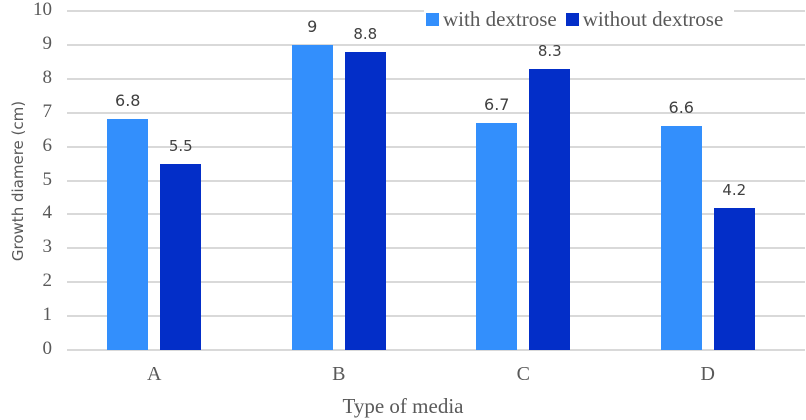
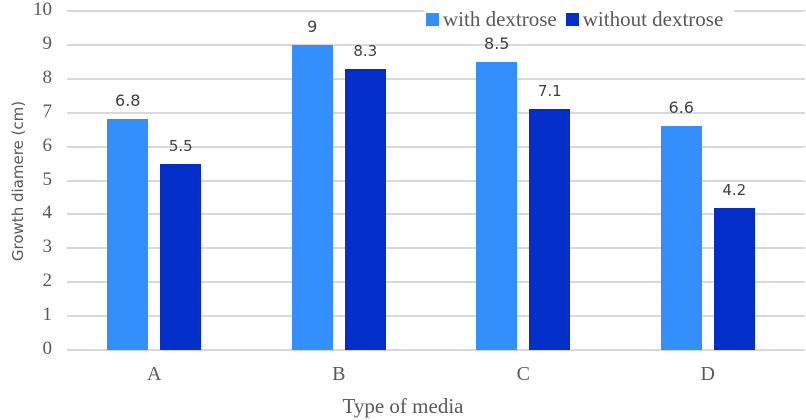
without dextrose/B: 8.8 -> 8.3
with dextrose/C: 6.7 -> 8.5
without dextrose/C: 8.3 -> 7.1
